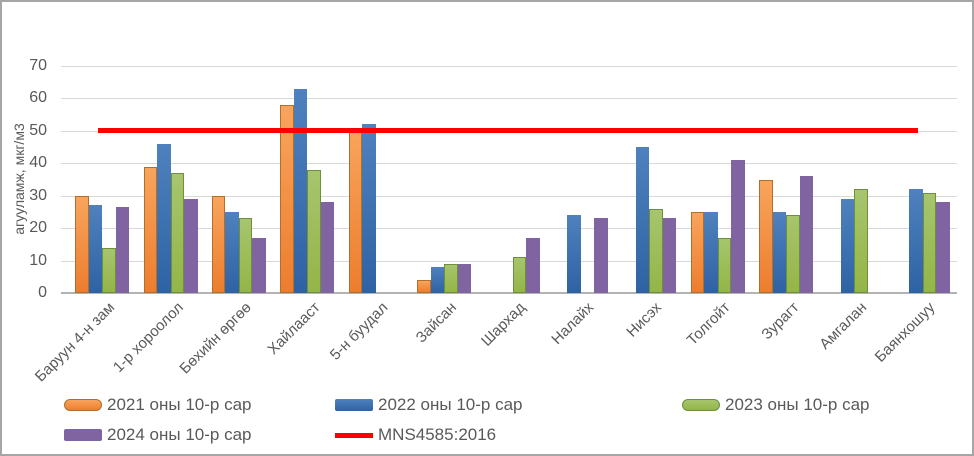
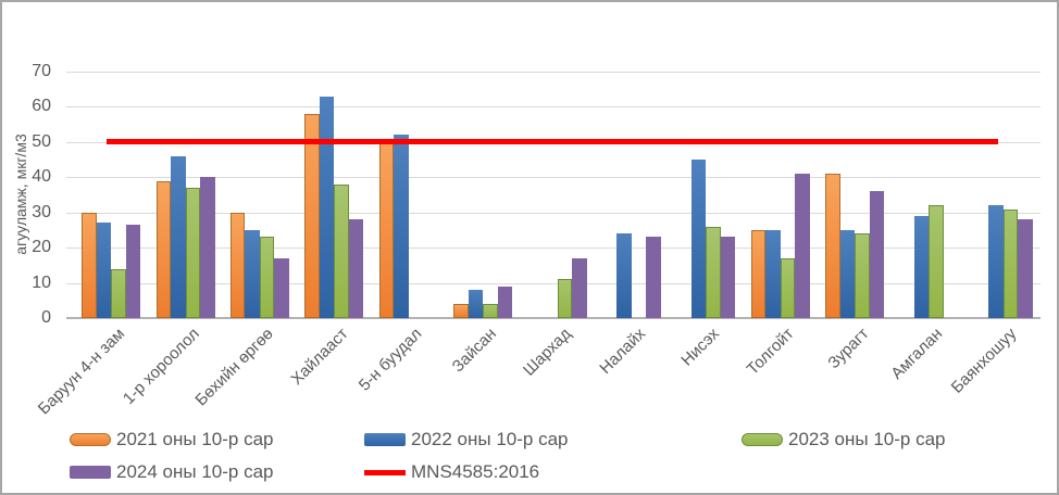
2024 оны 10-р сар/1-р хороолол: 29 -> 40
2023 оны 10-р сар/Зайсан: 9 -> 4
2021 оны 10-р сар/Зурагт: 35 -> 41
